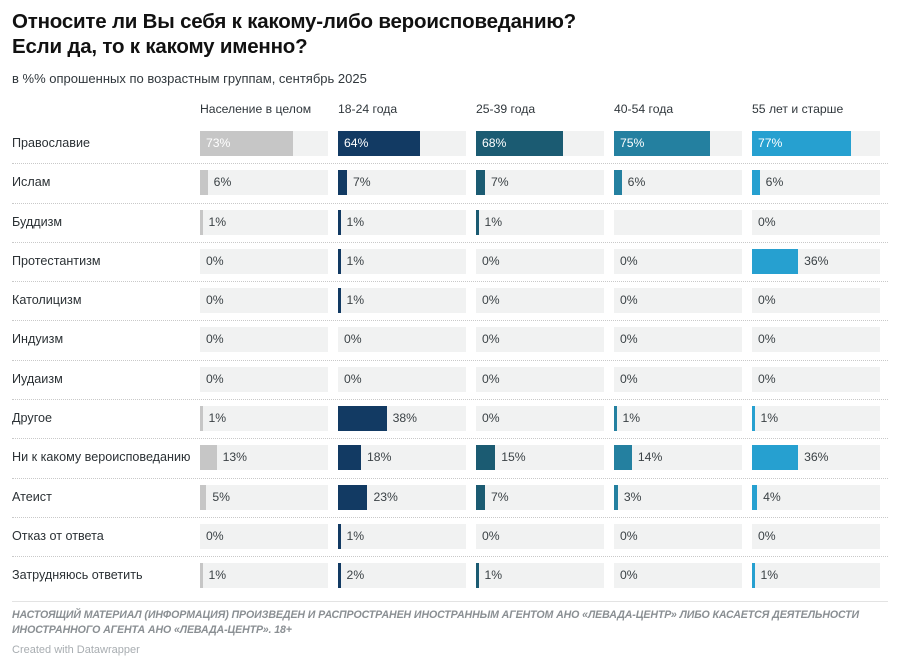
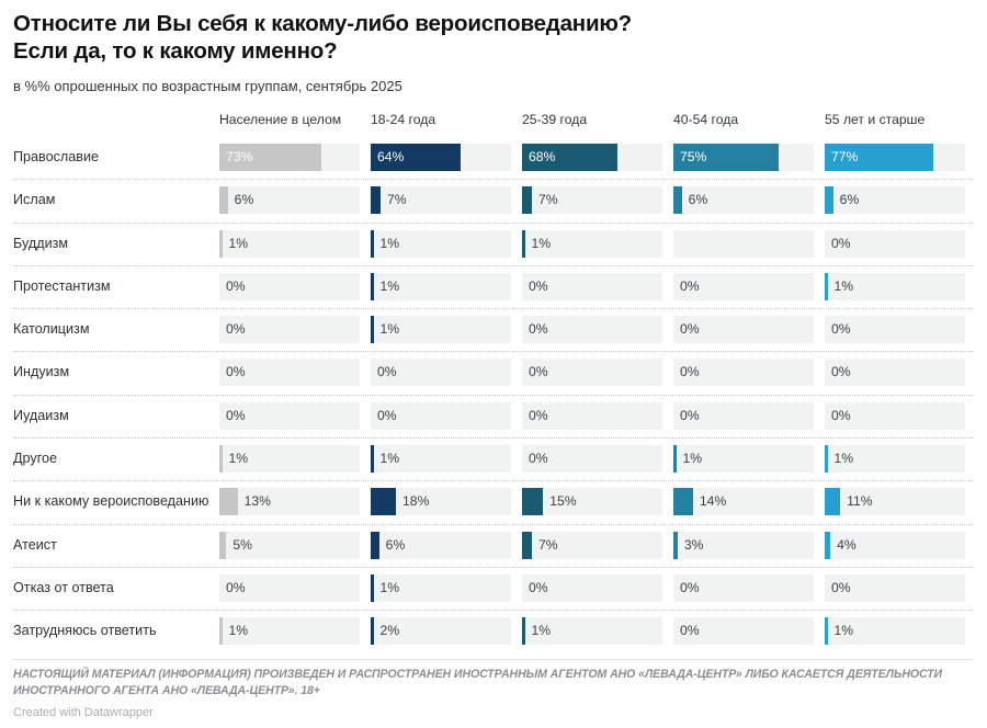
55 лет и старше/Протестантизм: 36% -> 1%
18-24 года/Другое: 38% -> 1%
55 лет и старше/Ни к какому вероисповеданию: 36% -> 11%
18-24 года/Атеист: 23% -> 6%
